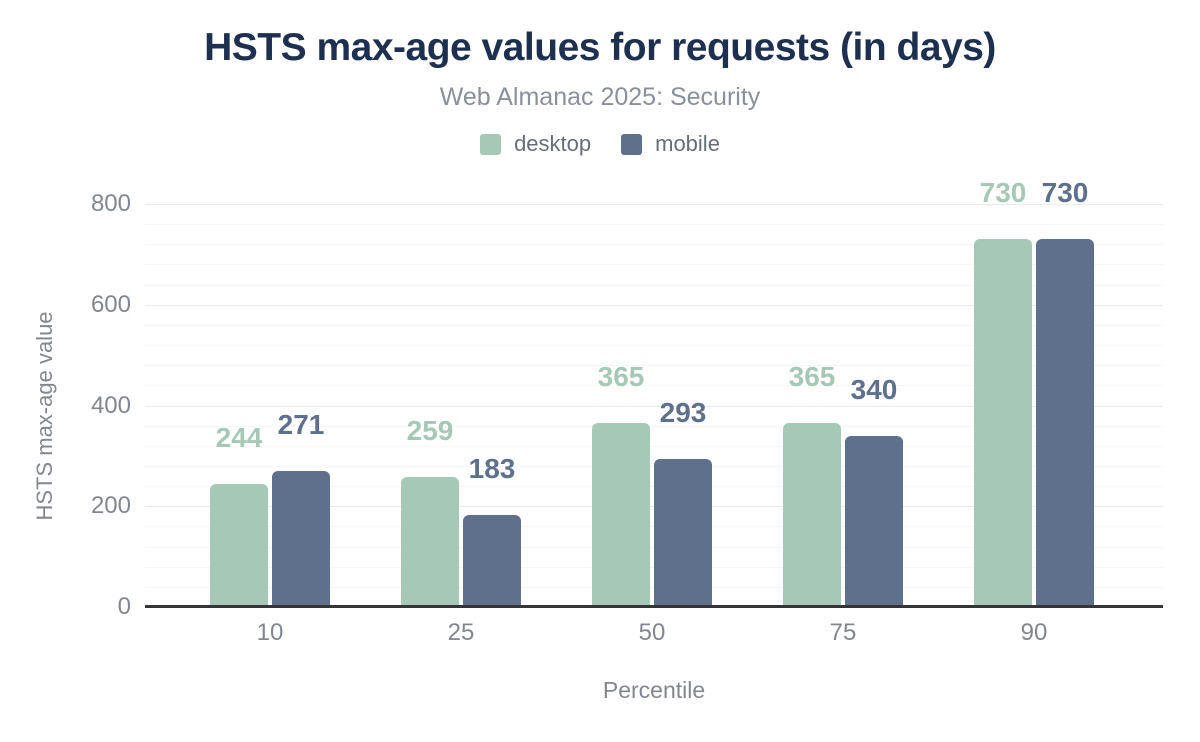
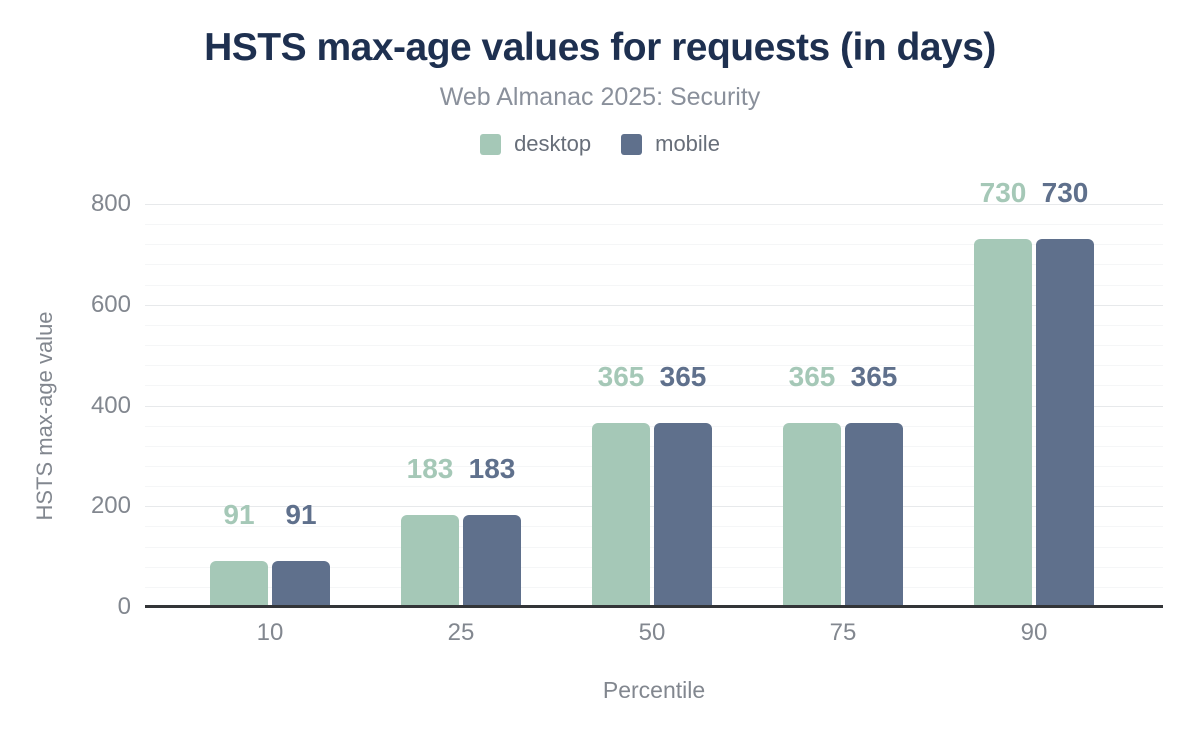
desktop/10: 244 -> 91
mobile/10: 271 -> 91
desktop/25: 259 -> 183
mobile/50: 293 -> 365
mobile/75: 340 -> 365
